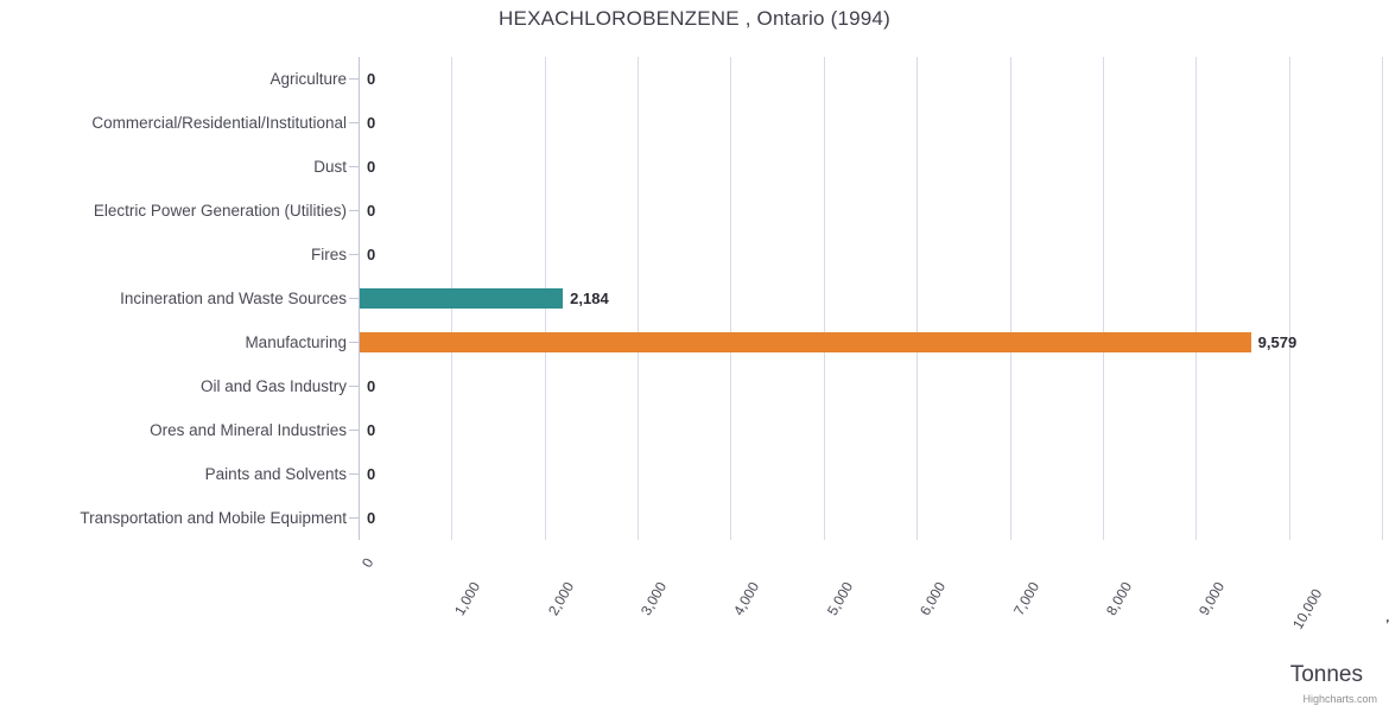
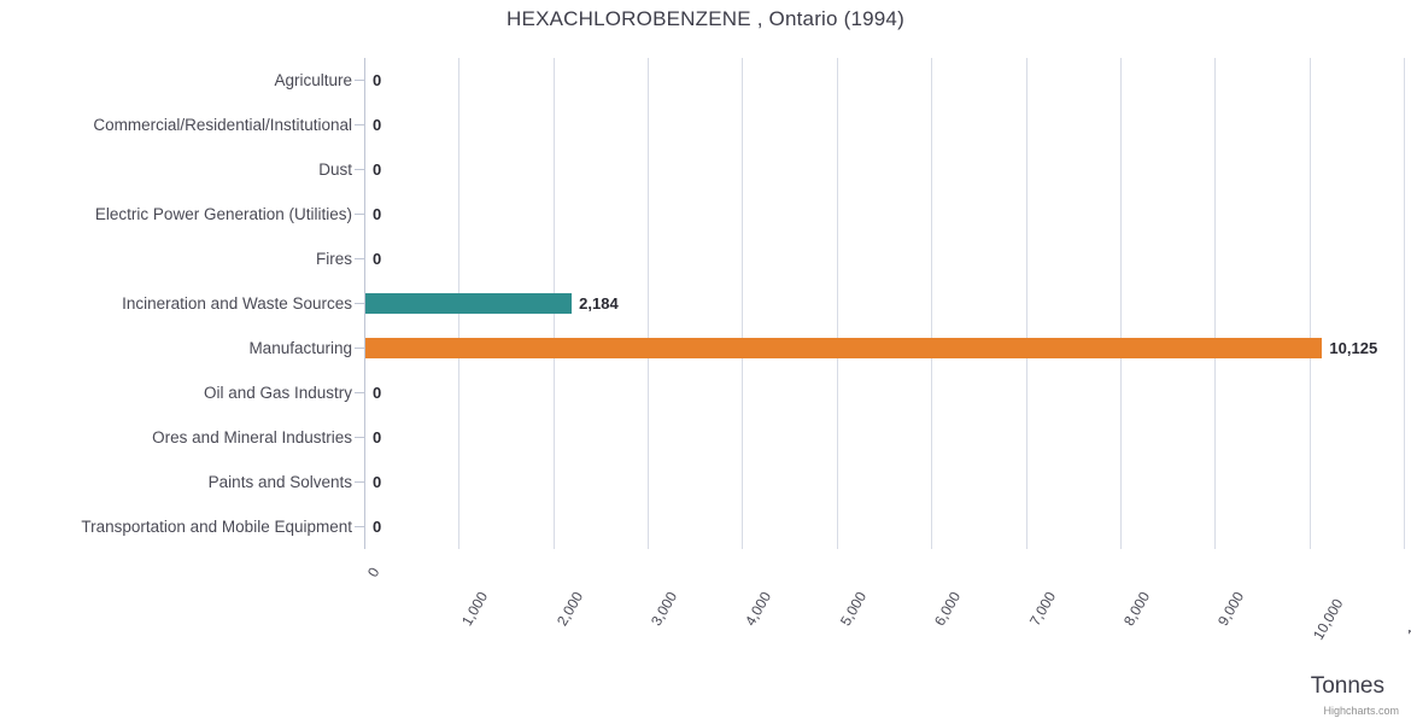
Manufacturing: 9,579 -> 10,125
